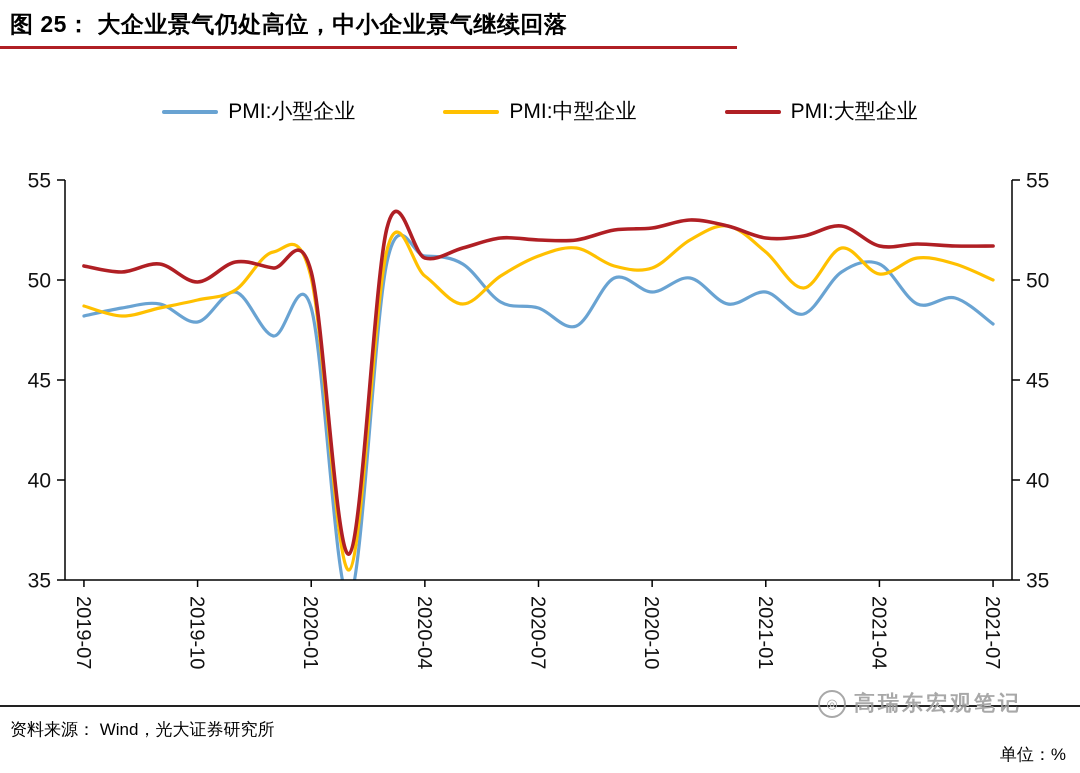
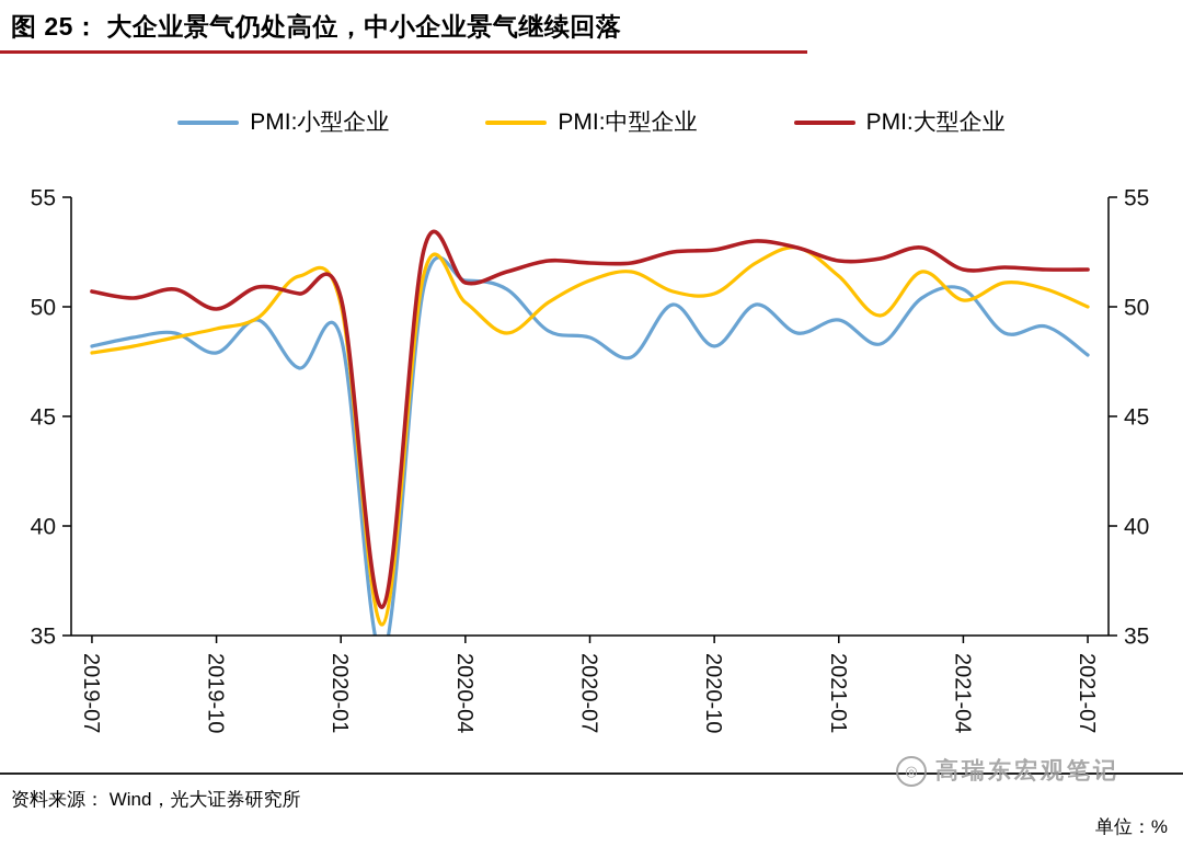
PMI:中型企业/2019-07: 48.7 -> 47.9
PMI:小型企业/2020-10: 49.4 -> 48.2
